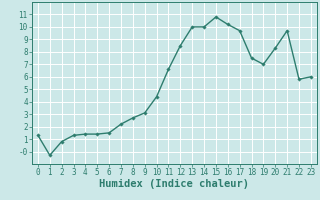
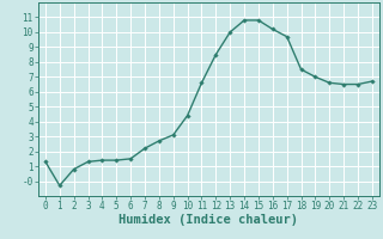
14: 10.0 -> 10.8
20: 8.3 -> 6.6
21: 9.7 -> 6.5
22: 5.8 -> 6.5
23: 6.0 -> 6.7
